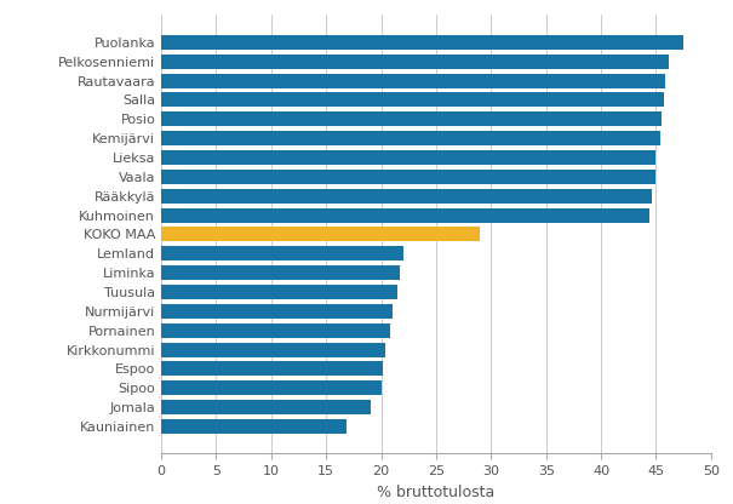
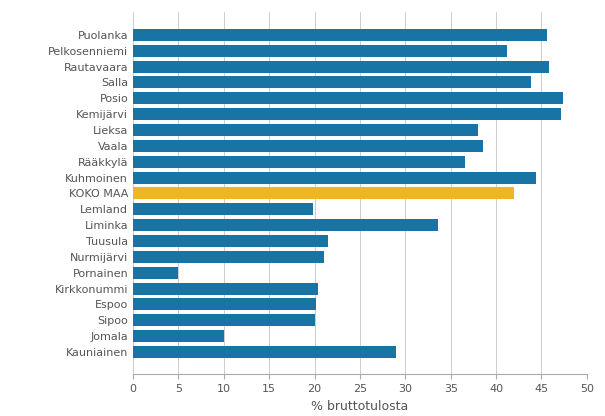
Puolanka: 47.5 -> 45.6
Pelkosenniemi: 46.2 -> 41.2
Salla: 45.7 -> 43.8
Posio: 45.5 -> 47.4
Kemijärvi: 45.4 -> 47.2
Lieksa: 45.0 -> 38.0
Vaala: 44.9 -> 38.6
Rääkkylä: 44.6 -> 36.6
KOKO MAA: 29.0 -> 42.0
Lemland: 22.0 -> 19.8
Liminka: 21.7 -> 33.6
Pornainen: 20.8 -> 5.0
Jomala: 19.0 -> 10.0
Kauniainen: 16.8 -> 29.0
